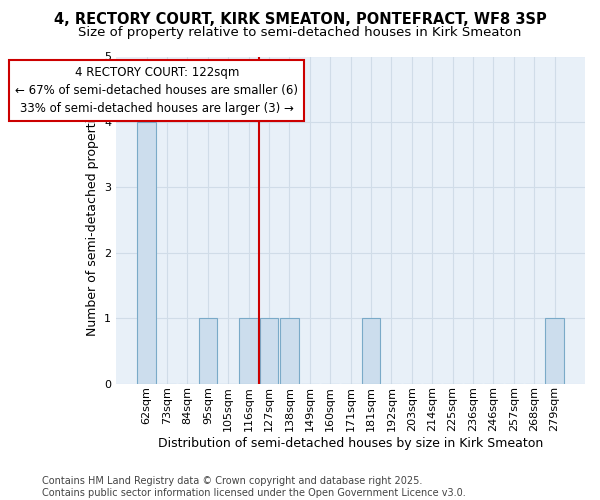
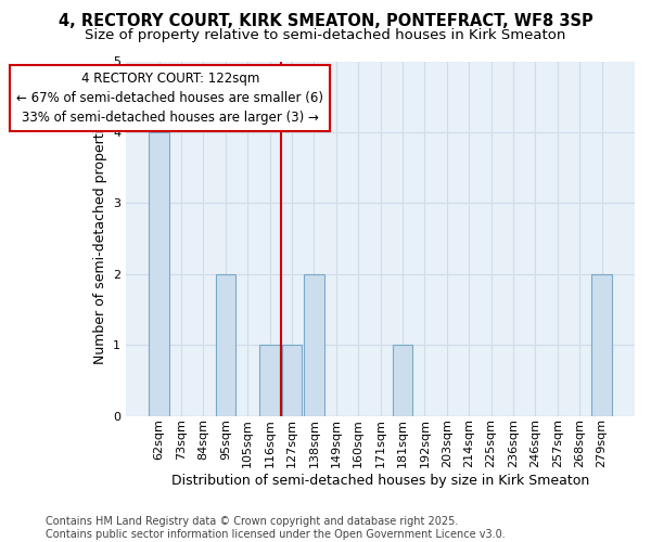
95sqm: 1 -> 2
138sqm: 1 -> 2
279sqm: 1 -> 2
